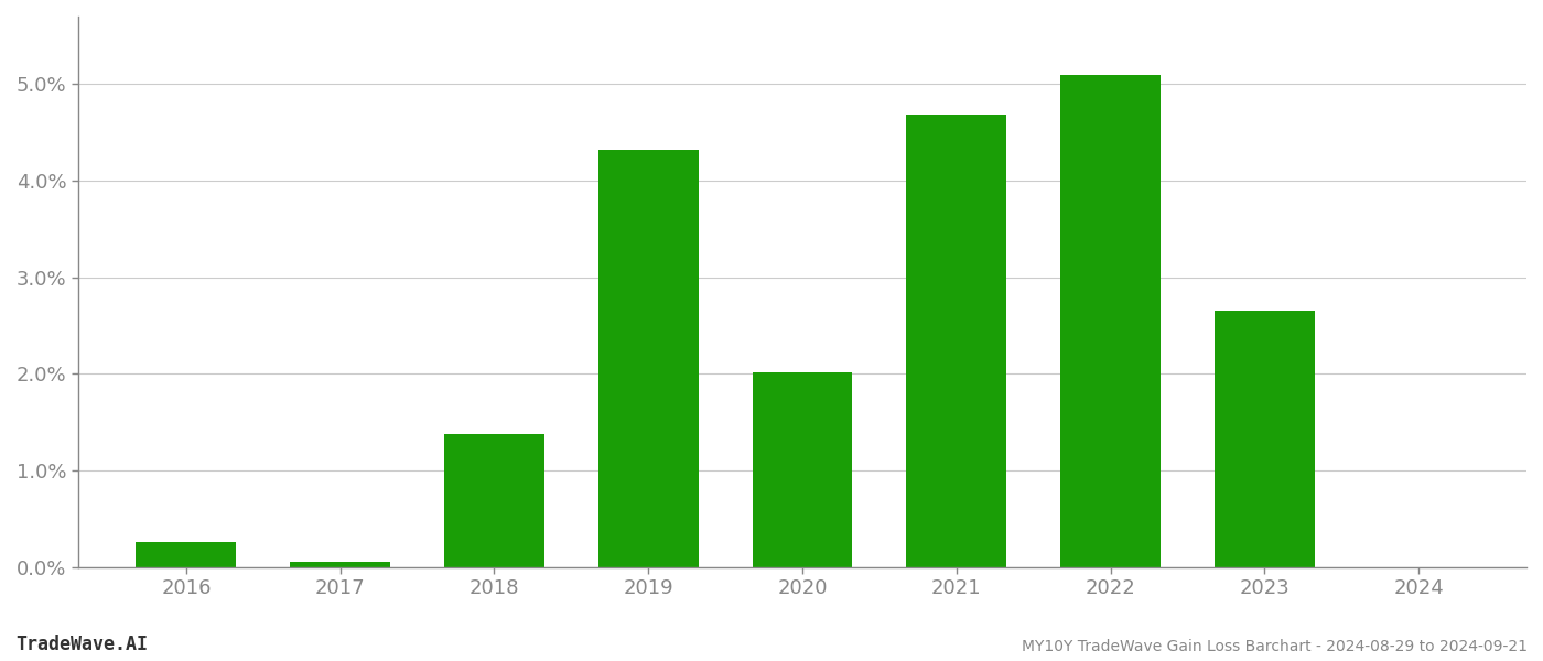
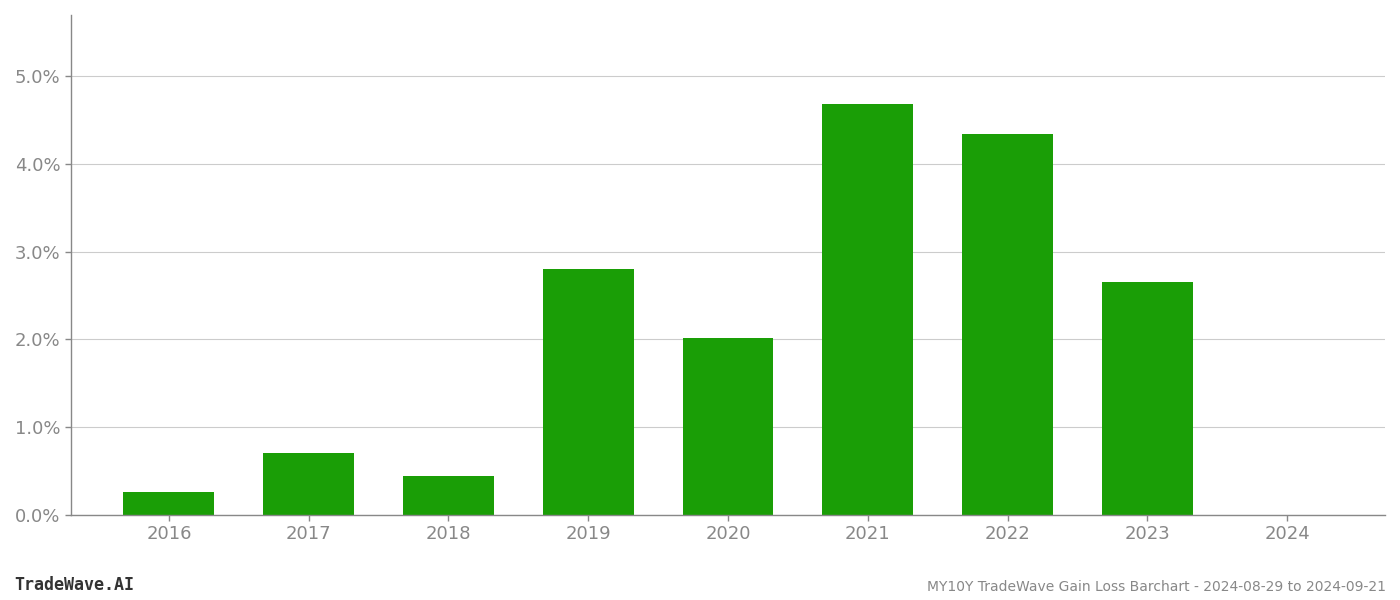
2017: 0.06% -> 0.70%
2018: 1.38% -> 0.44%
2019: 4.32% -> 2.80%
2022: 5.10% -> 4.34%
